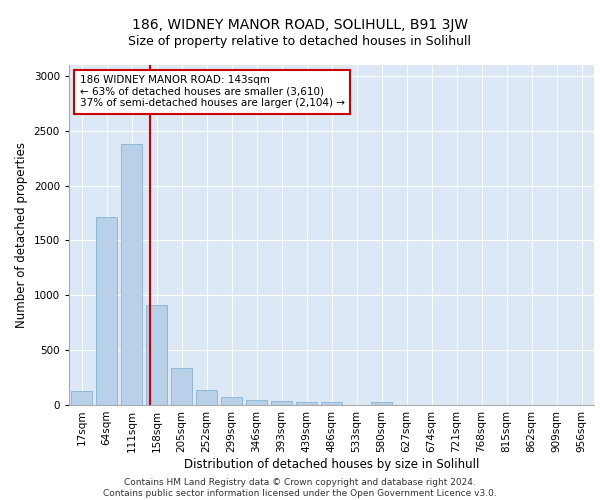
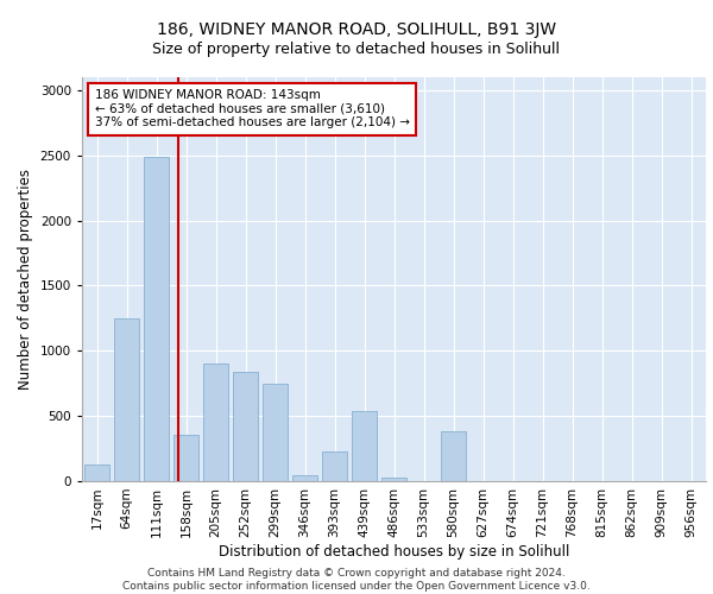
64sqm: 1710 -> 1250
111sqm: 2380 -> 2490
158sqm: 910 -> 360
205sqm: 340 -> 900
252sqm: 140 -> 840
299sqm: 80 -> 750
393sqm: 40 -> 230
439sqm: 20 -> 540
580sqm: 30 -> 380
